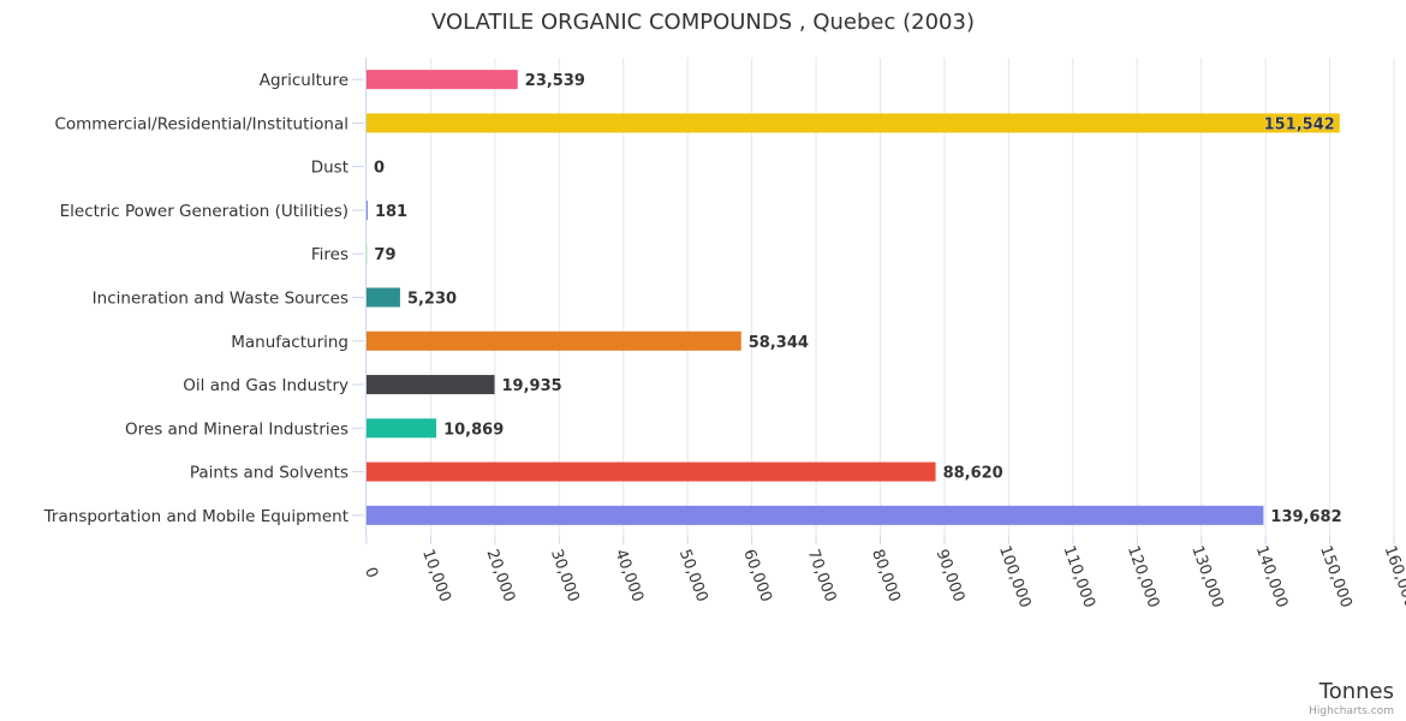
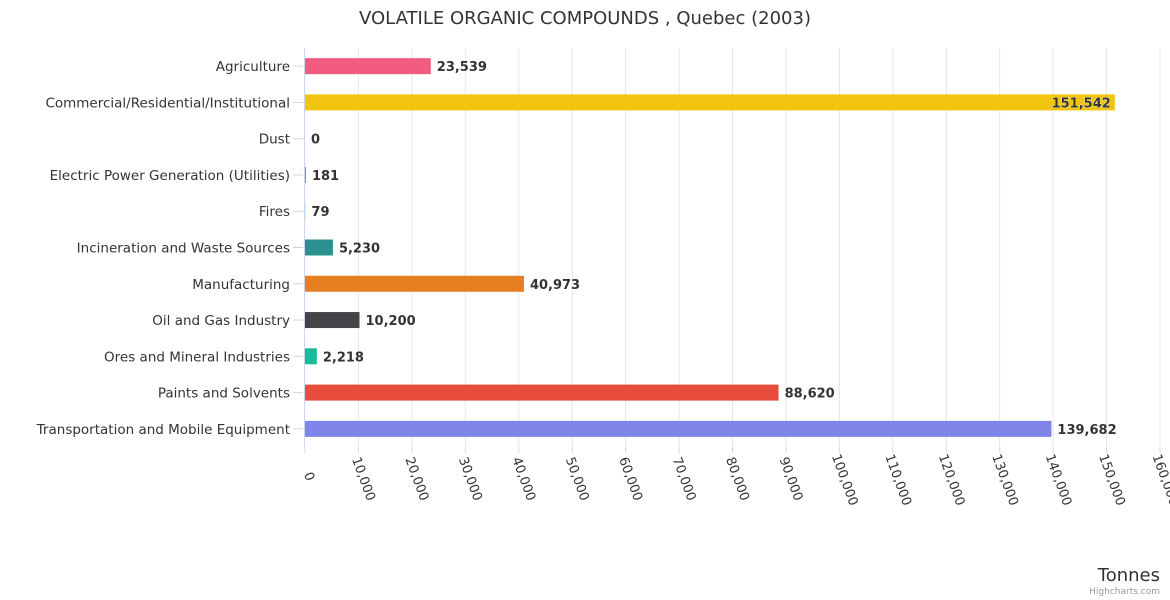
Manufacturing: 58,344 -> 40,973
Oil and Gas Industry: 19,935 -> 10,200
Ores and Mineral Industries: 10,869 -> 2,218
